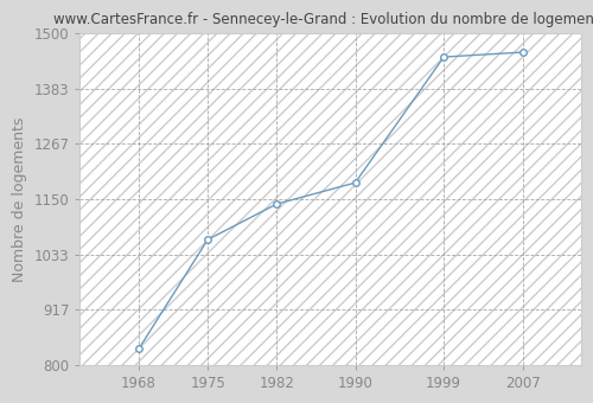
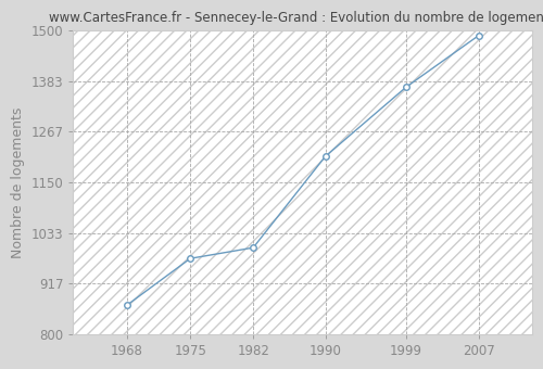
1968: 835 -> 868
1975: 1065 -> 975
1982: 1140 -> 1000
1990: 1185 -> 1210
1999: 1450 -> 1370
2007: 1460 -> 1488
